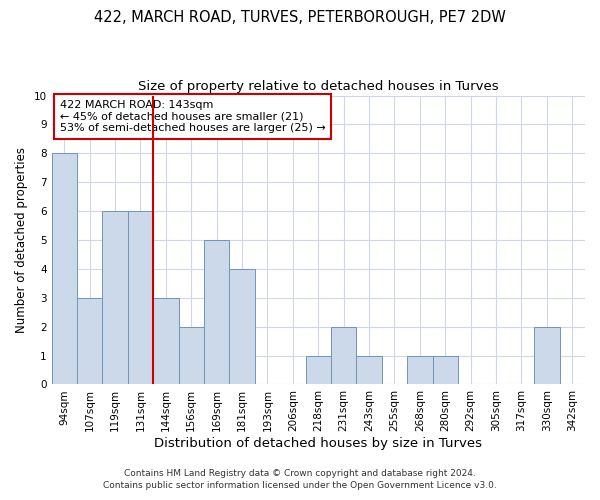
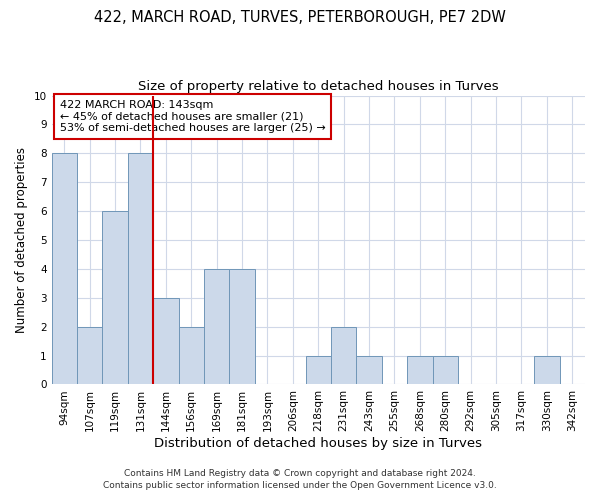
107sqm: 3 -> 2
131sqm: 6 -> 8
169sqm: 5 -> 4
330sqm: 2 -> 1
